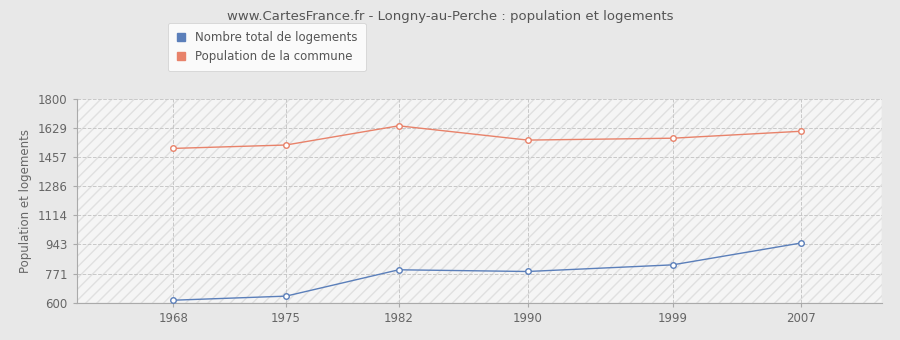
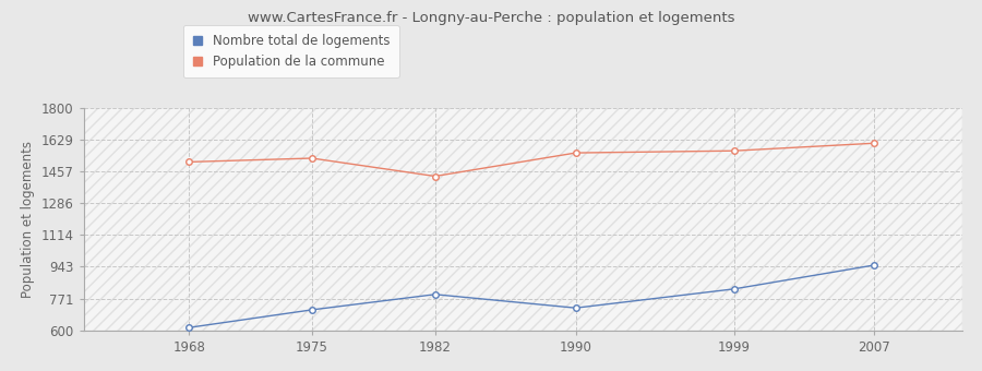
Nombre total de logements/1975: 640 -> 710
Population de la commune/1982: 1640 -> 1430
Nombre total de logements/1990: 780 -> 720
